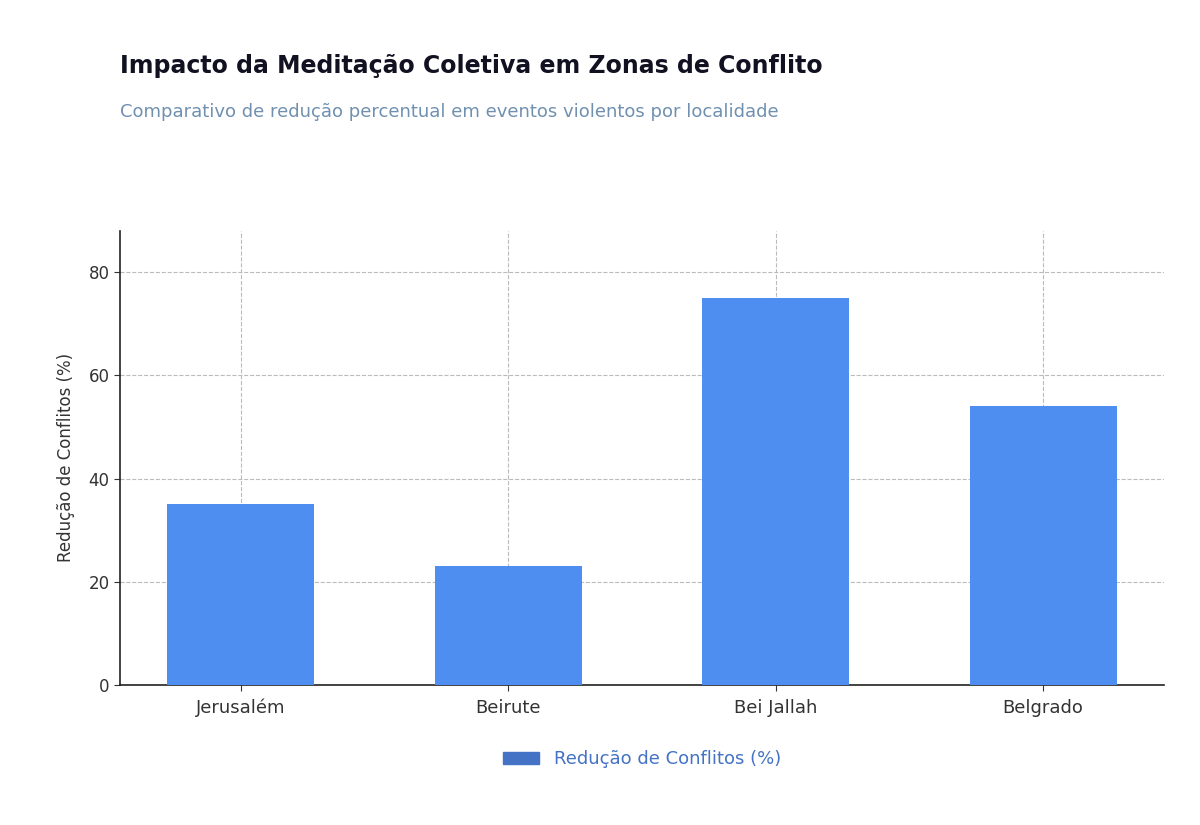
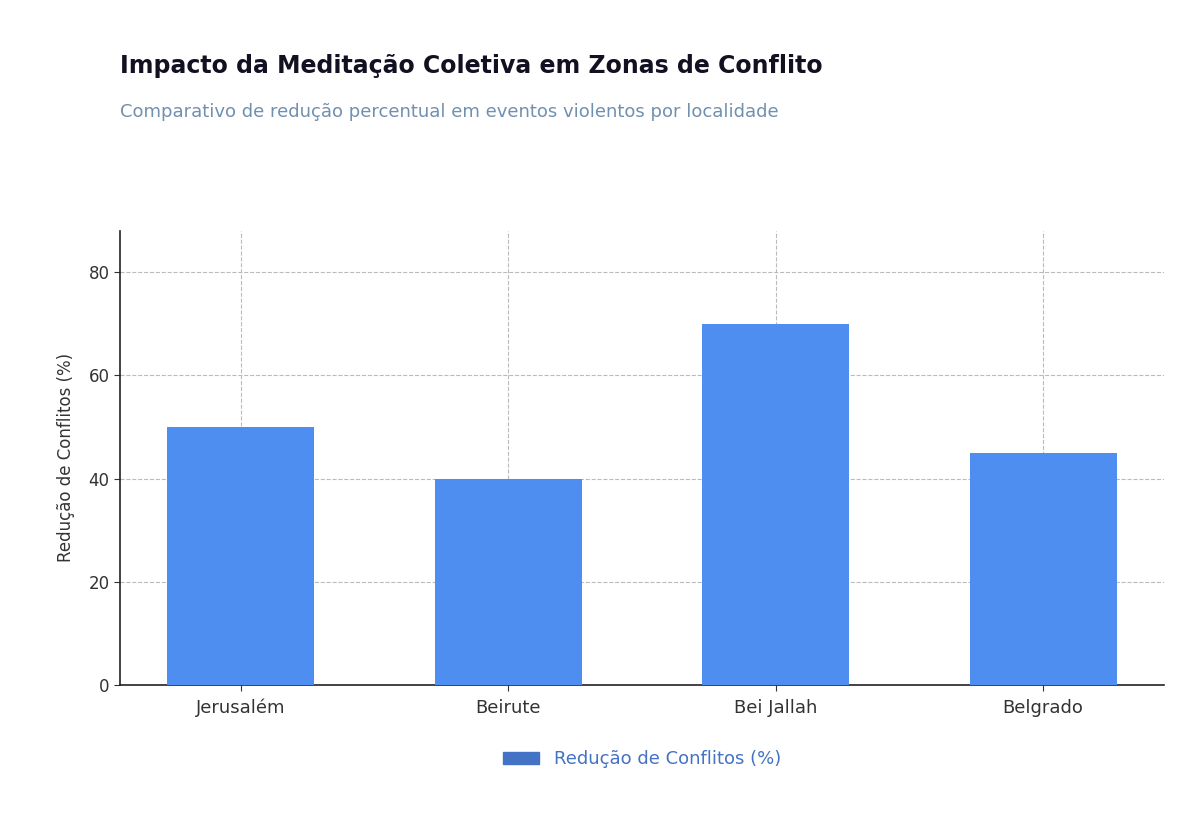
Jerusalém: 35 -> 50
Beirute: 23 -> 40
Bei Jallah: 75 -> 70
Belgrado: 54 -> 45
